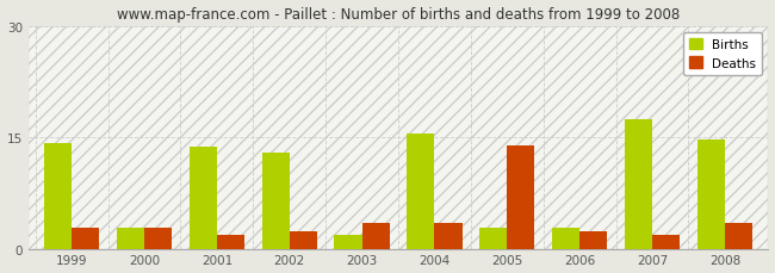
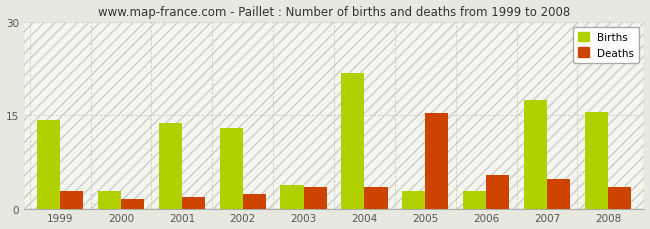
Deaths/2000: 3.0 -> 1.6
Births/2003: 2.0 -> 3.8
Births/2004: 15.5 -> 21.8
Deaths/2005: 14.0 -> 15.4
Deaths/2006: 2.5 -> 5.4
Deaths/2007: 2.0 -> 4.8
Births/2008: 14.7 -> 15.6
